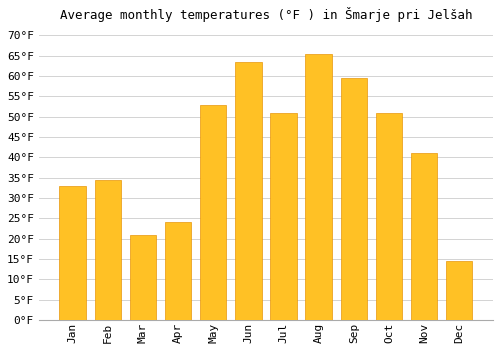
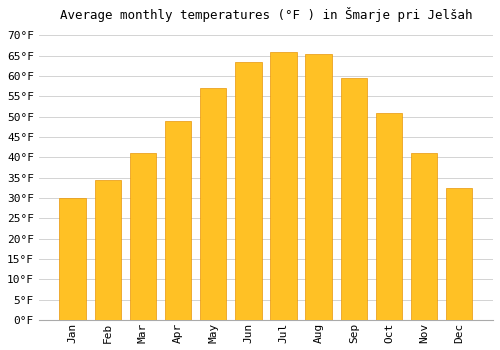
Jan: 33.0°F -> 30.0°F
Mar: 21.0°F -> 41.0°F
Apr: 24.0°F -> 49.0°F
May: 53.0°F -> 57.0°F
Jul: 51.0°F -> 66.0°F
Dec: 14.5°F -> 32.5°F
